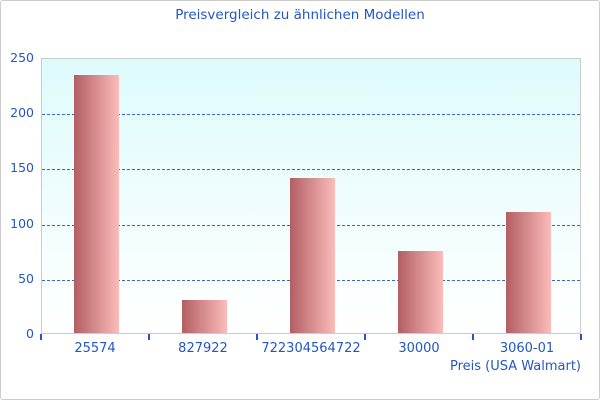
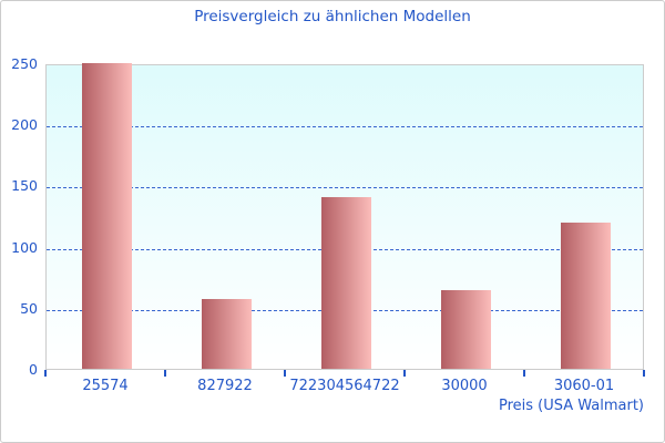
25574: 234 -> 250
827922: 30 -> 57
30000: 74 -> 64
3060-01: 110 -> 120
